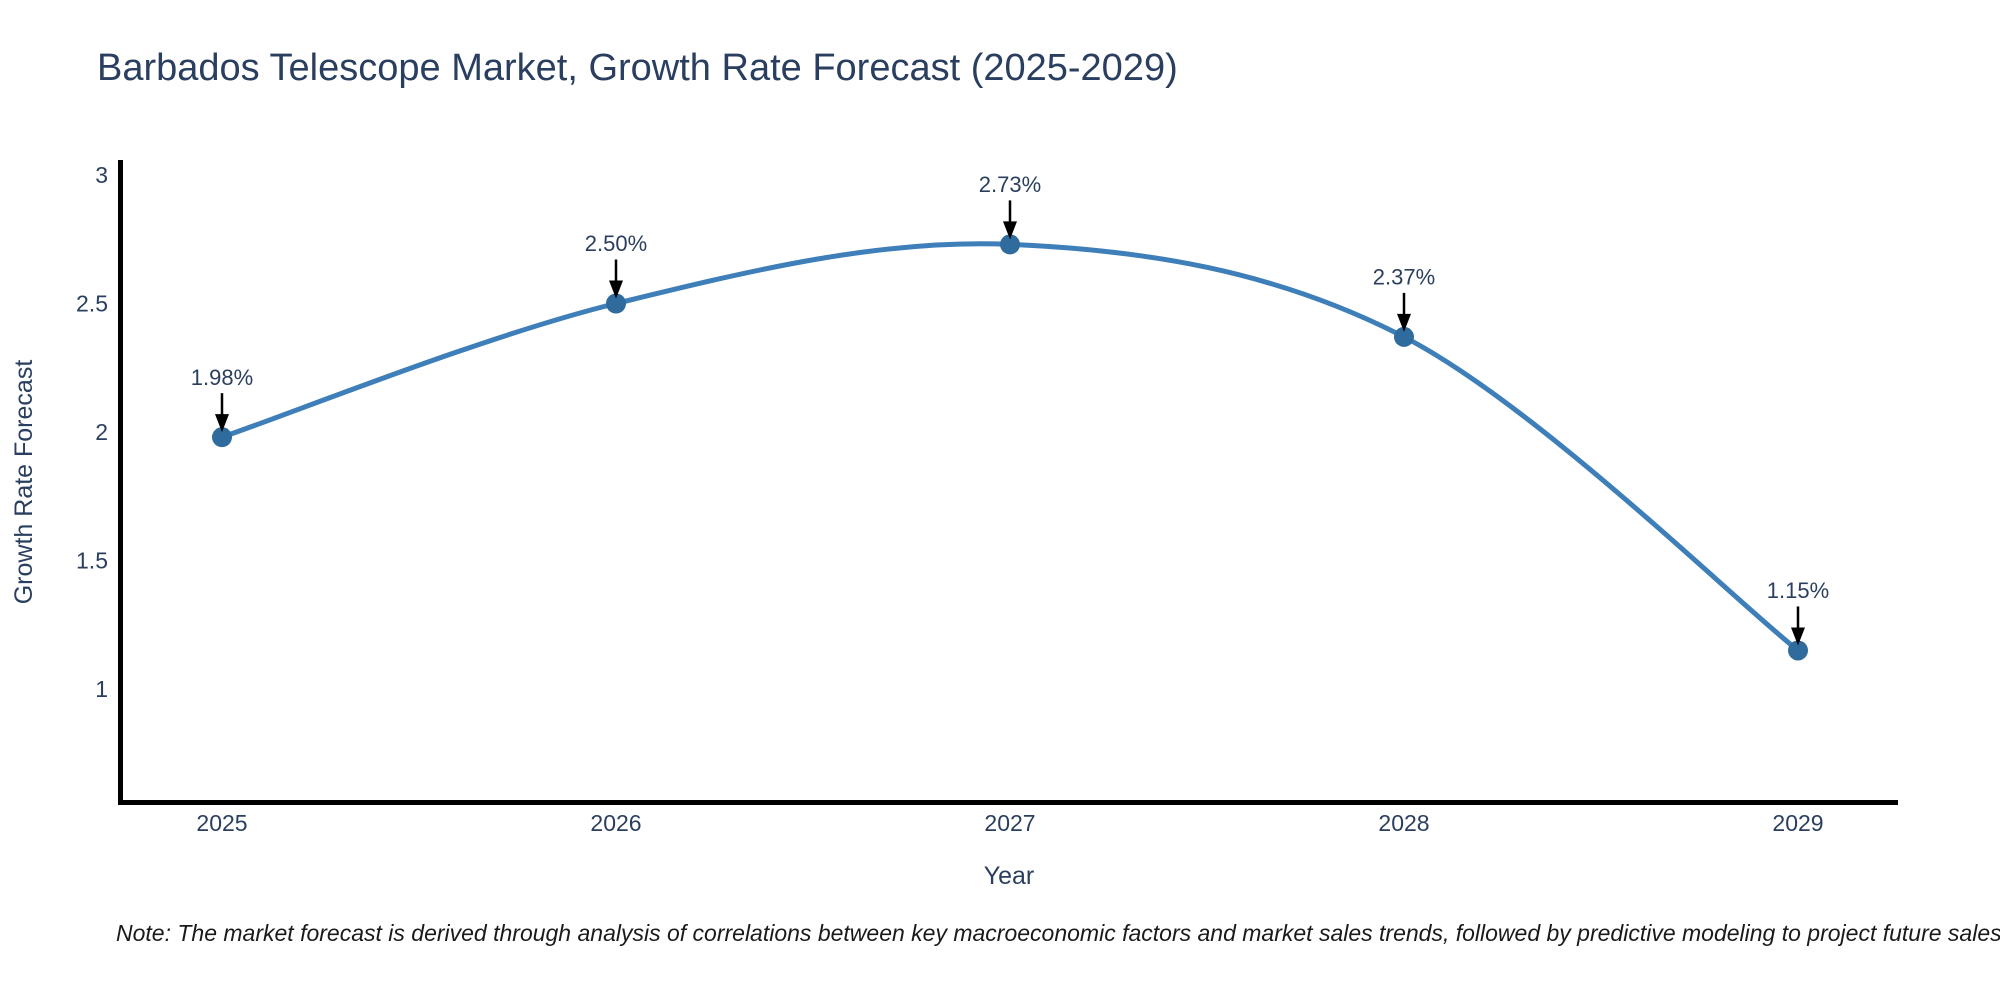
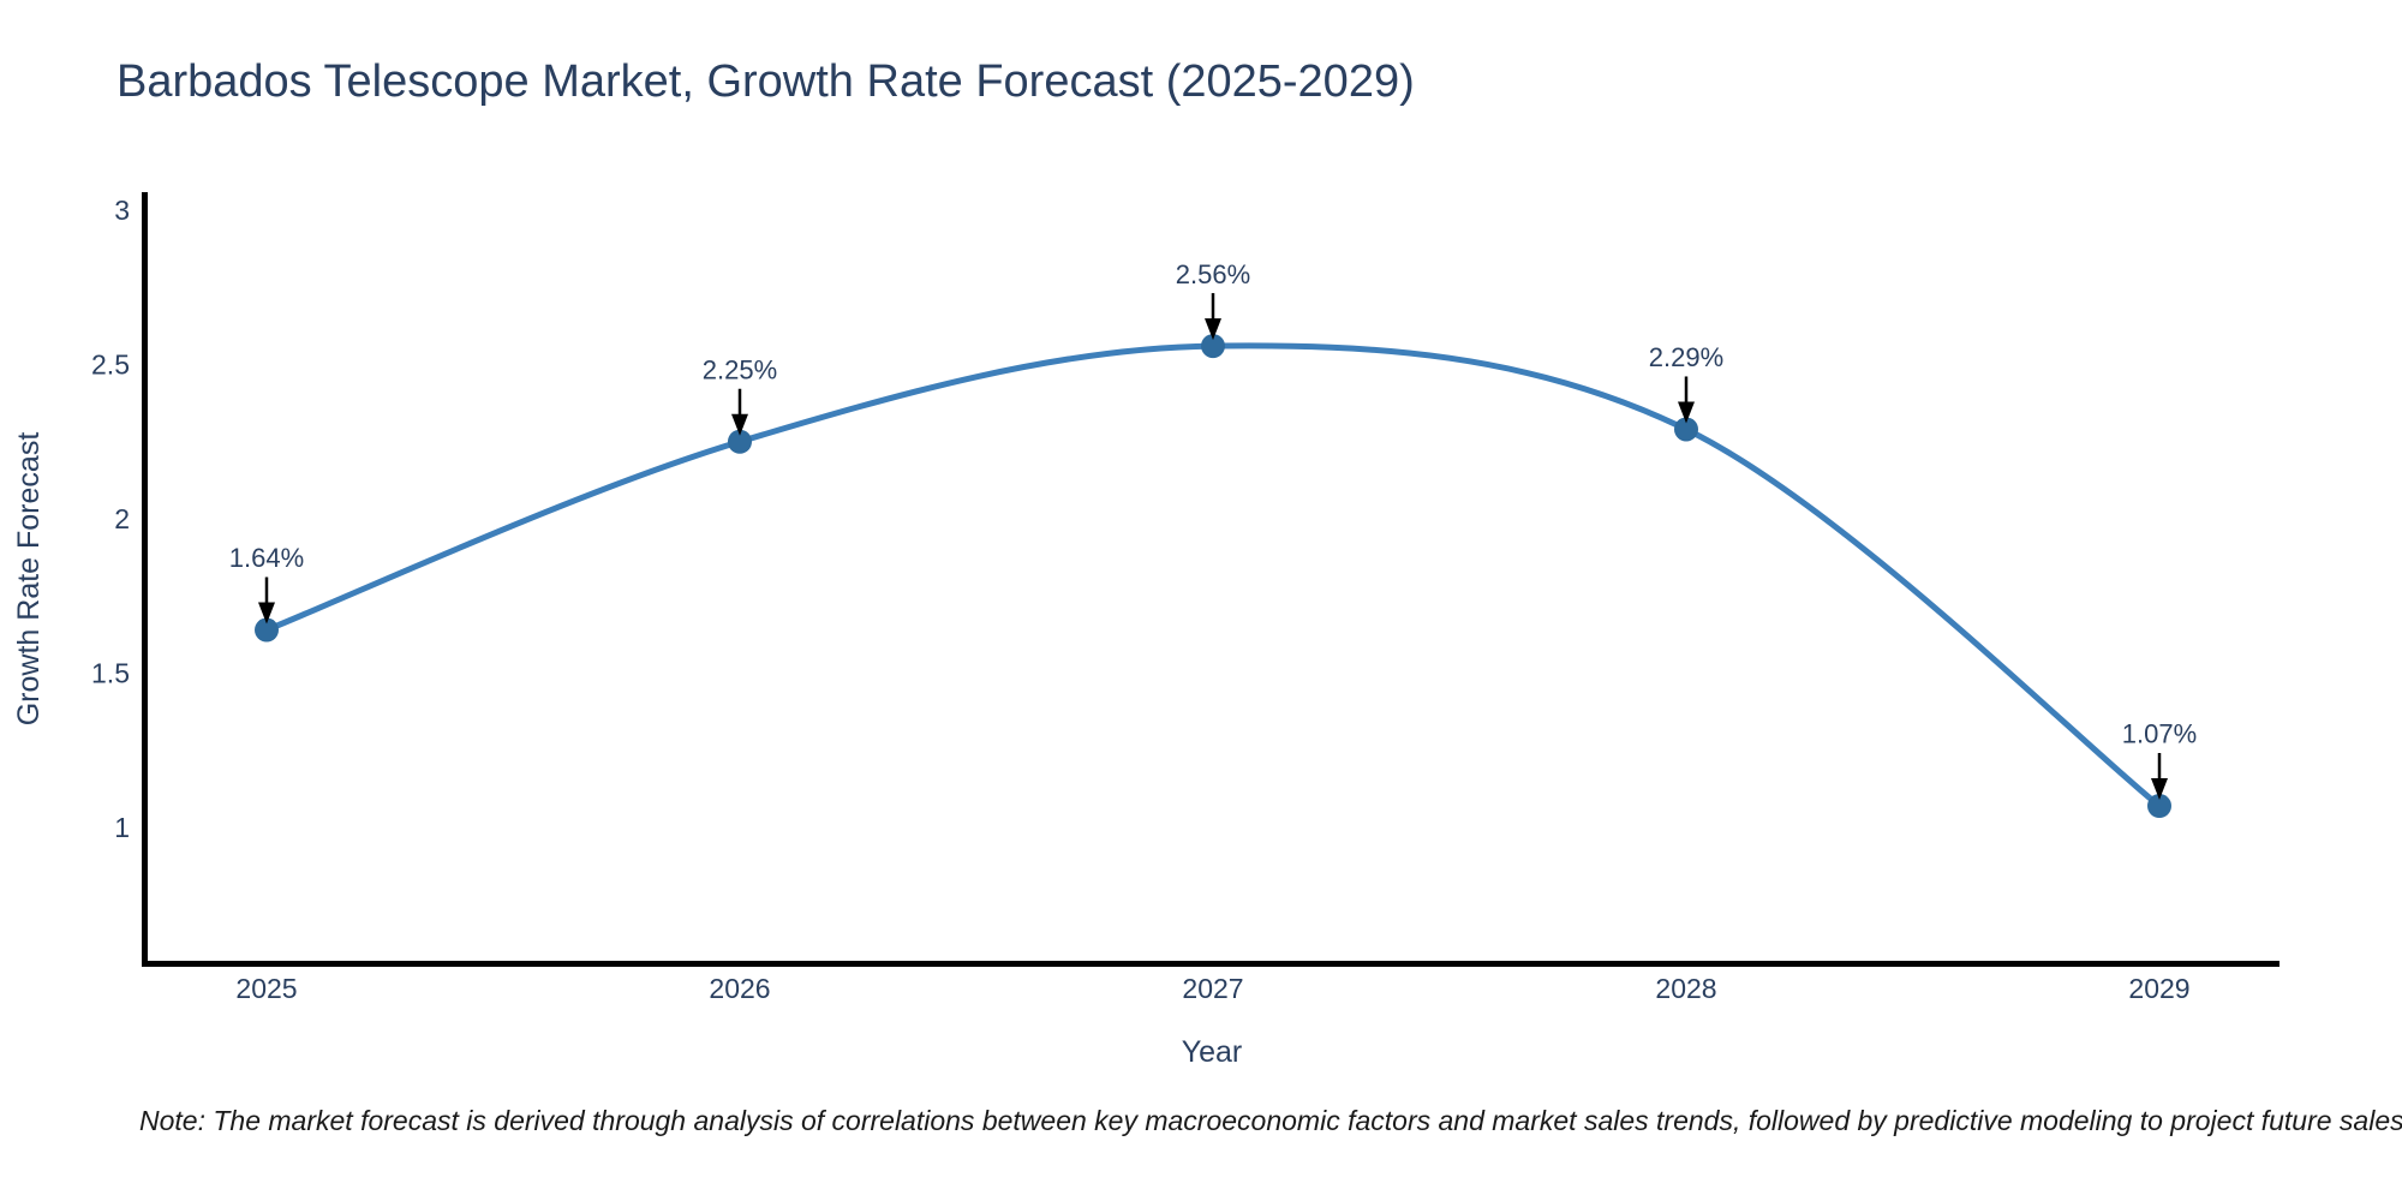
2025: 1.98% -> 1.64%
2026: 2.50% -> 2.25%
2027: 2.73% -> 2.56%
2028: 2.37% -> 2.29%
2029: 1.15% -> 1.07%
